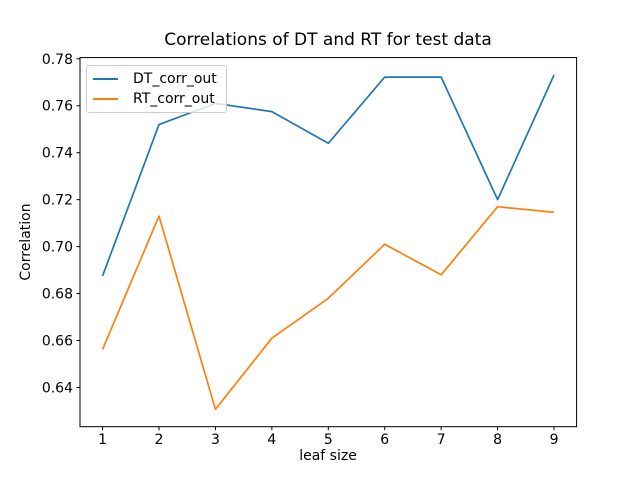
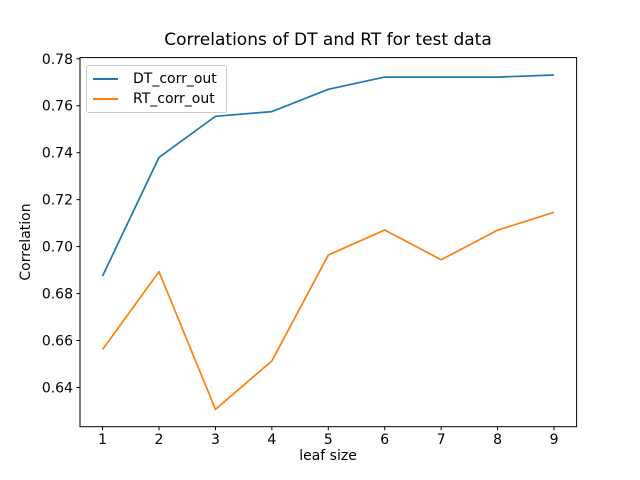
DT_corr_out/2: 0.752 -> 0.738
RT_corr_out/2: 0.713 -> 0.689
DT_corr_out/3: 0.761 -> 0.755
RT_corr_out/4: 0.661 -> 0.651
DT_corr_out/5: 0.744 -> 0.767
RT_corr_out/5: 0.678 -> 0.696
RT_corr_out/6: 0.701 -> 0.707
RT_corr_out/7: 0.688 -> 0.694
DT_corr_out/8: 0.720 -> 0.772
RT_corr_out/8: 0.717 -> 0.707
